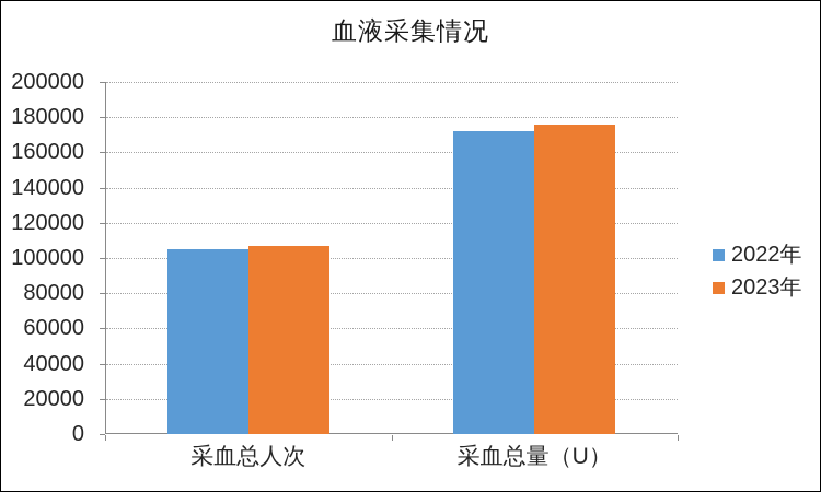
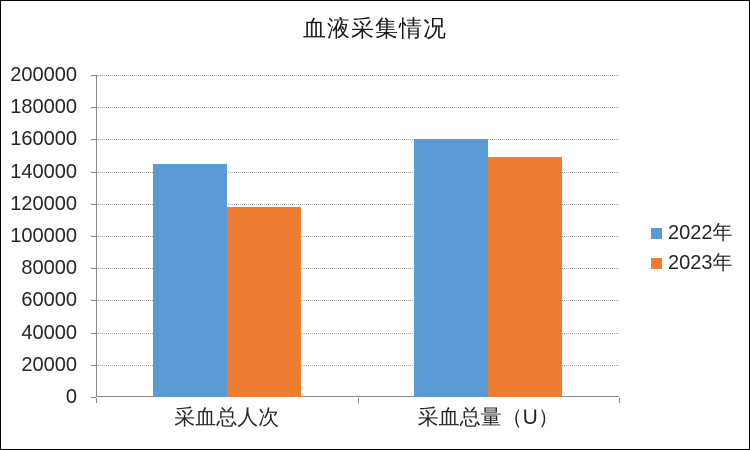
2022年/采血总人次: 105000 -> 145000
2023年/采血总人次: 107000 -> 118000
2022年/采血总量（U）: 172000 -> 160000
2023年/采血总量（U）: 176000 -> 149000
